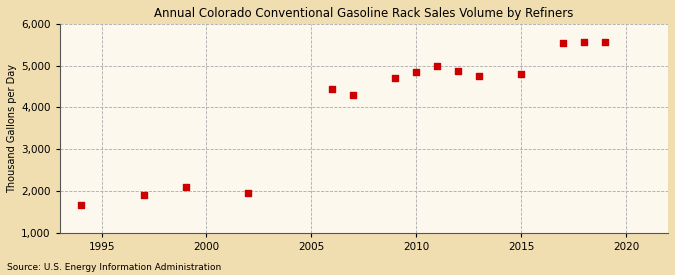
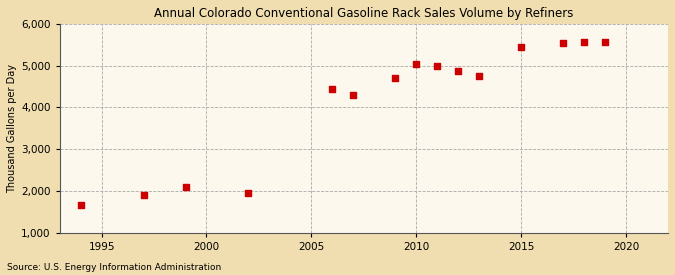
2010: 4,850 -> 5,050
2015: 4,800 -> 5,450
